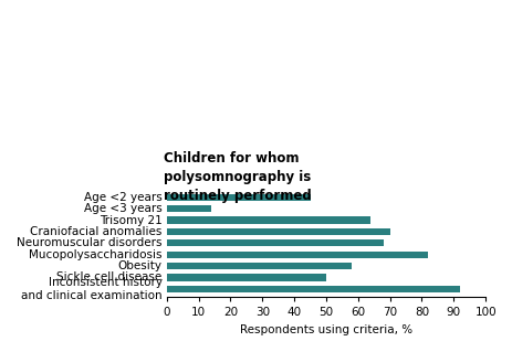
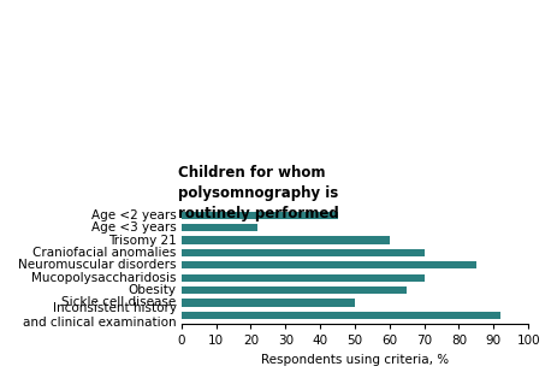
Age <3 years: 14 -> 22
Trisomy 21: 64 -> 60
Neuromuscular disorders: 68 -> 85
Mucopolysaccharidosis: 82 -> 70
Obesity: 58 -> 65
